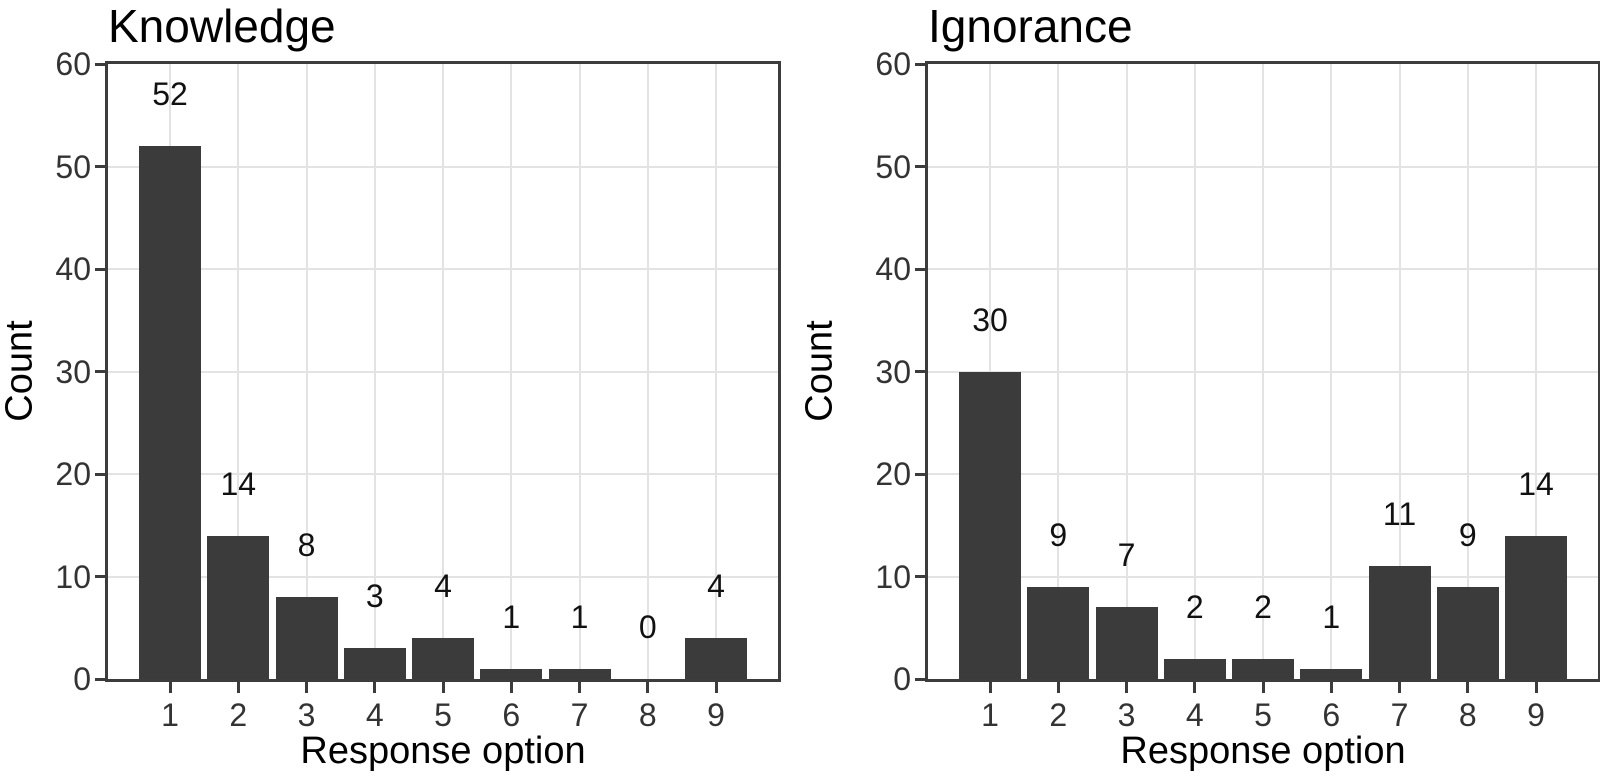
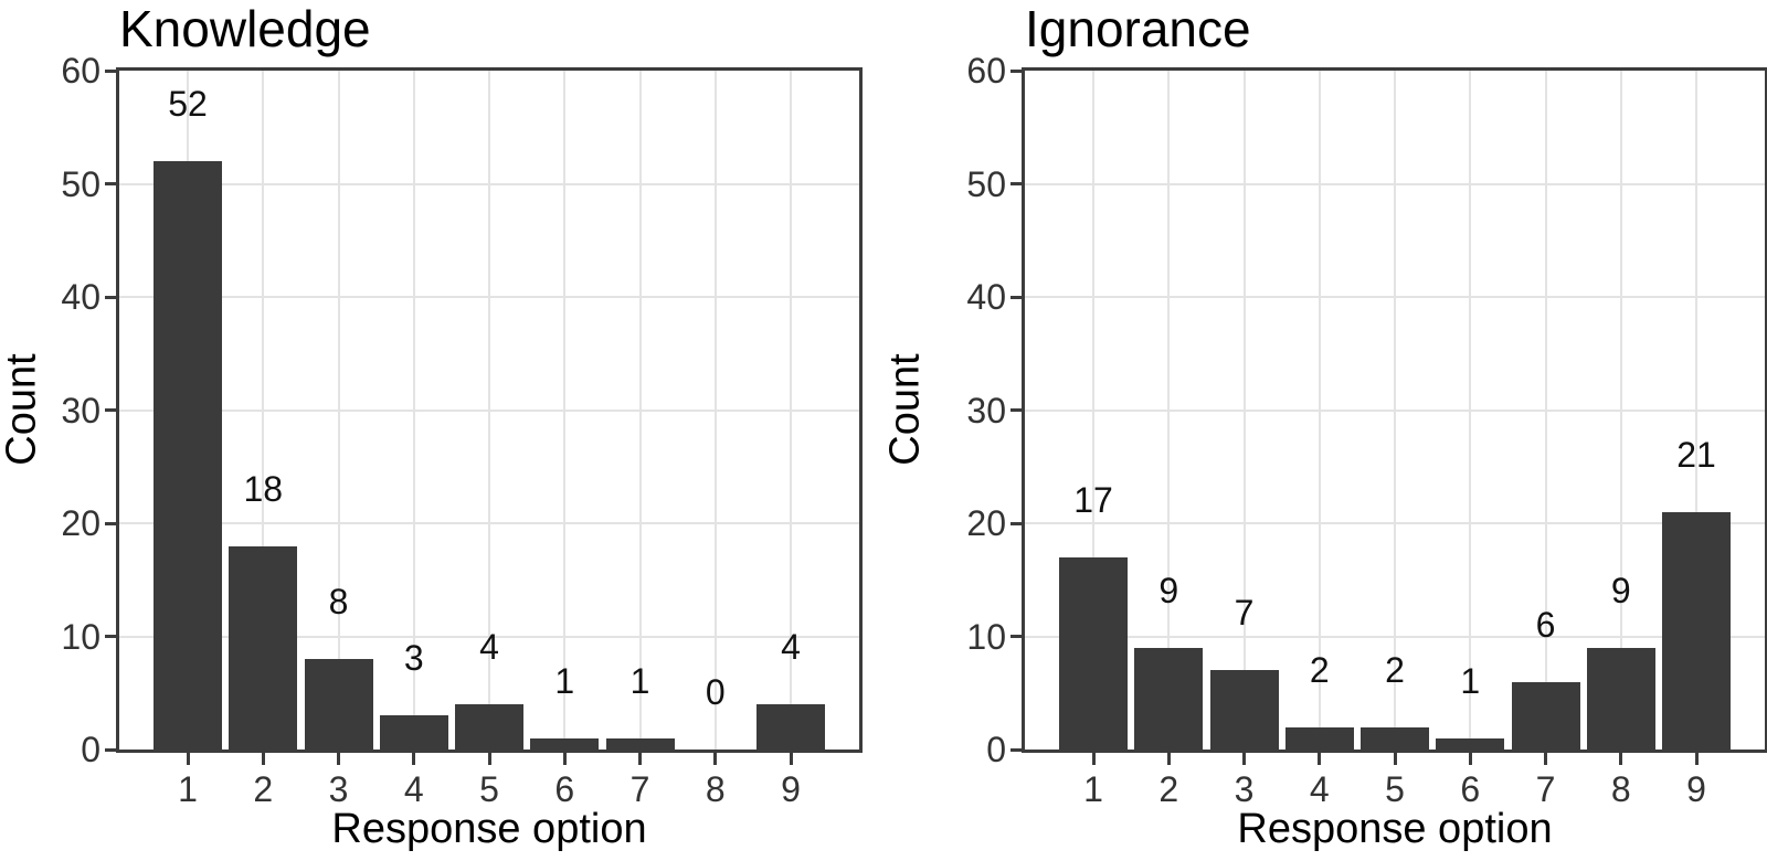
Knowledge/2: 14 -> 18
Ignorance/1: 30 -> 17
Ignorance/7: 11 -> 6
Ignorance/9: 14 -> 21
